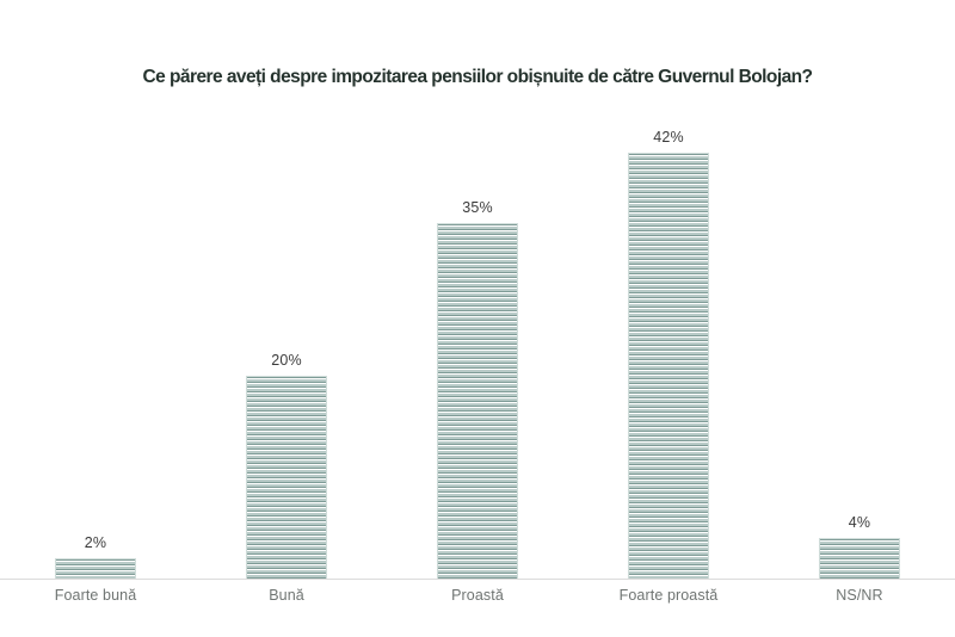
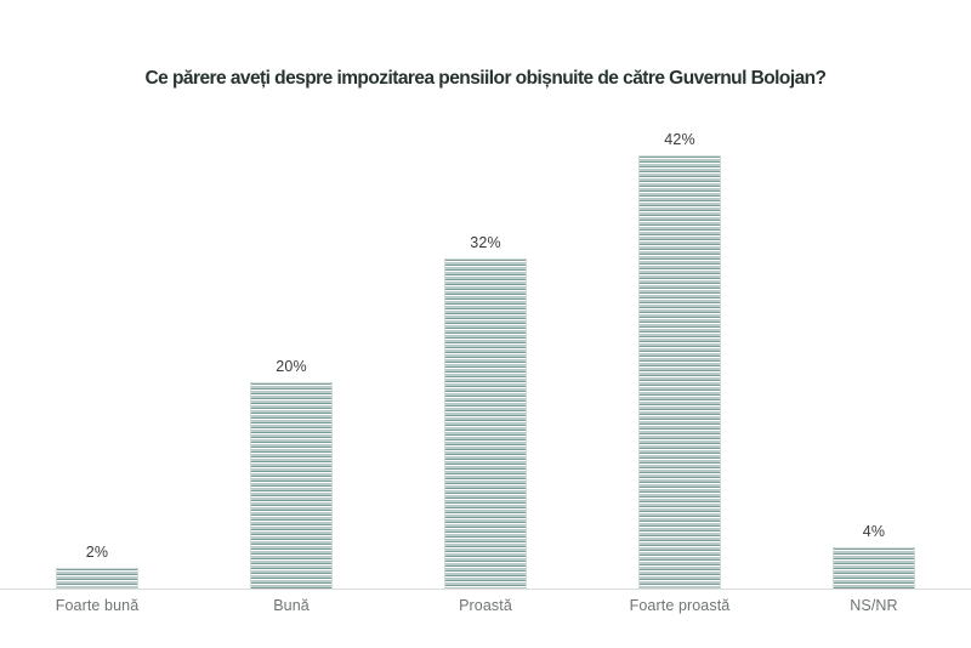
Proastă: 35% -> 32%
